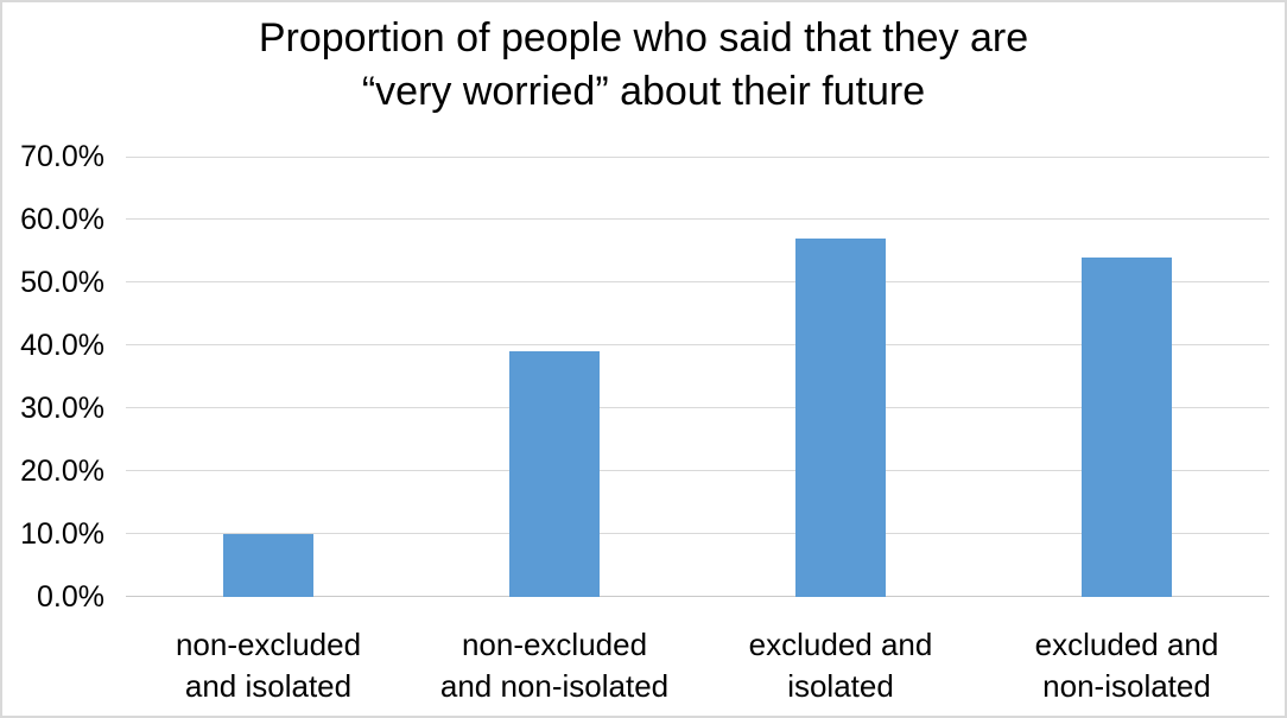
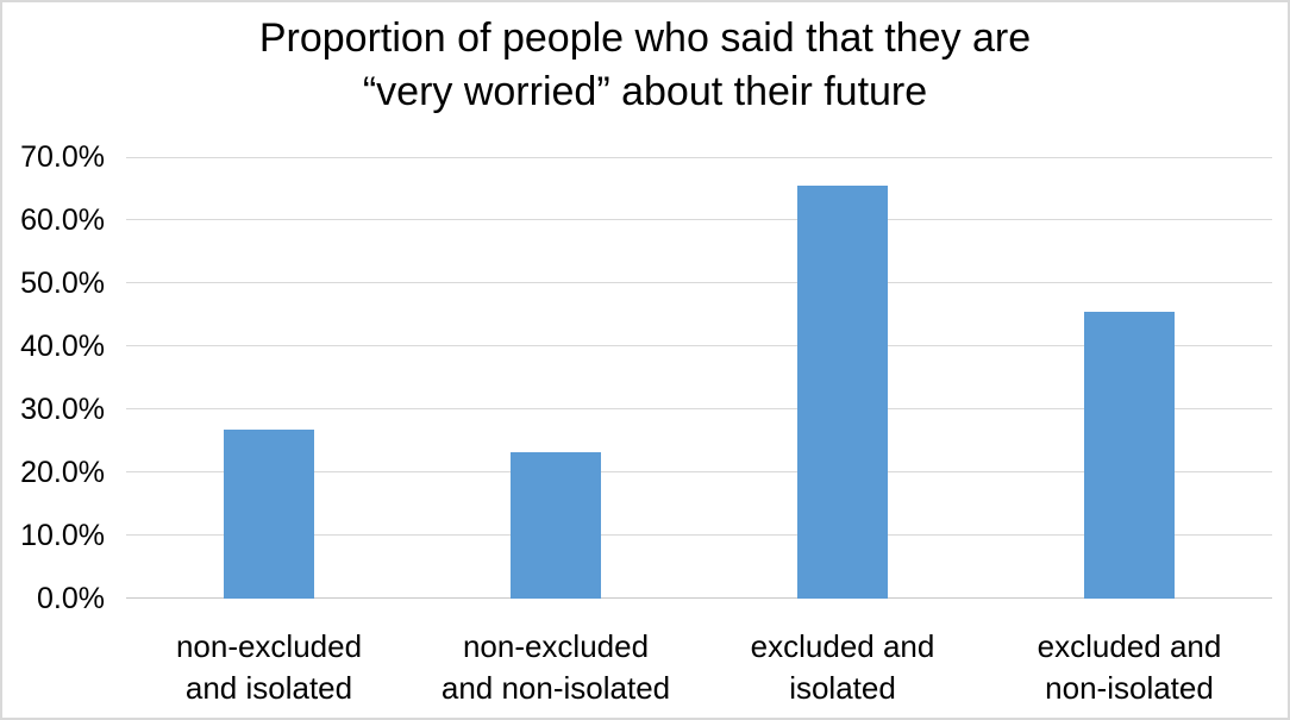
non-excluded and isolated: 10% -> 27%
non-excluded and non-isolated: 39% -> 23%
excluded and isolated: 57% -> 66%
excluded and non-isolated: 54% -> 46%
